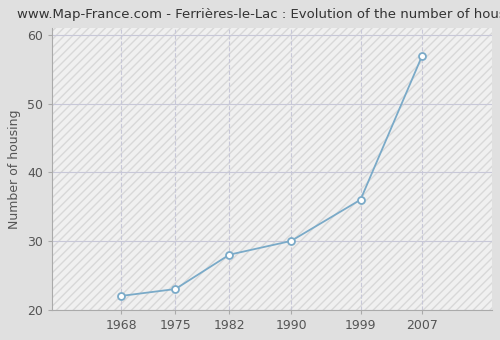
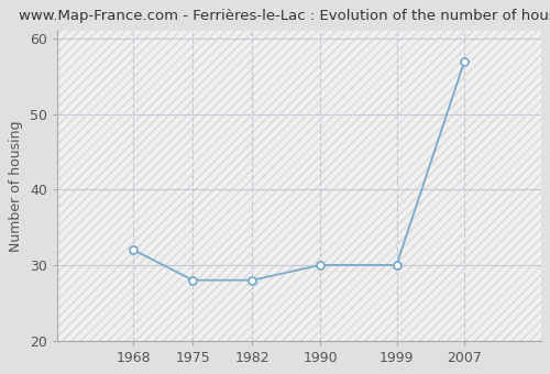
1968: 22 -> 32
1975: 23 -> 28
1999: 36 -> 30
